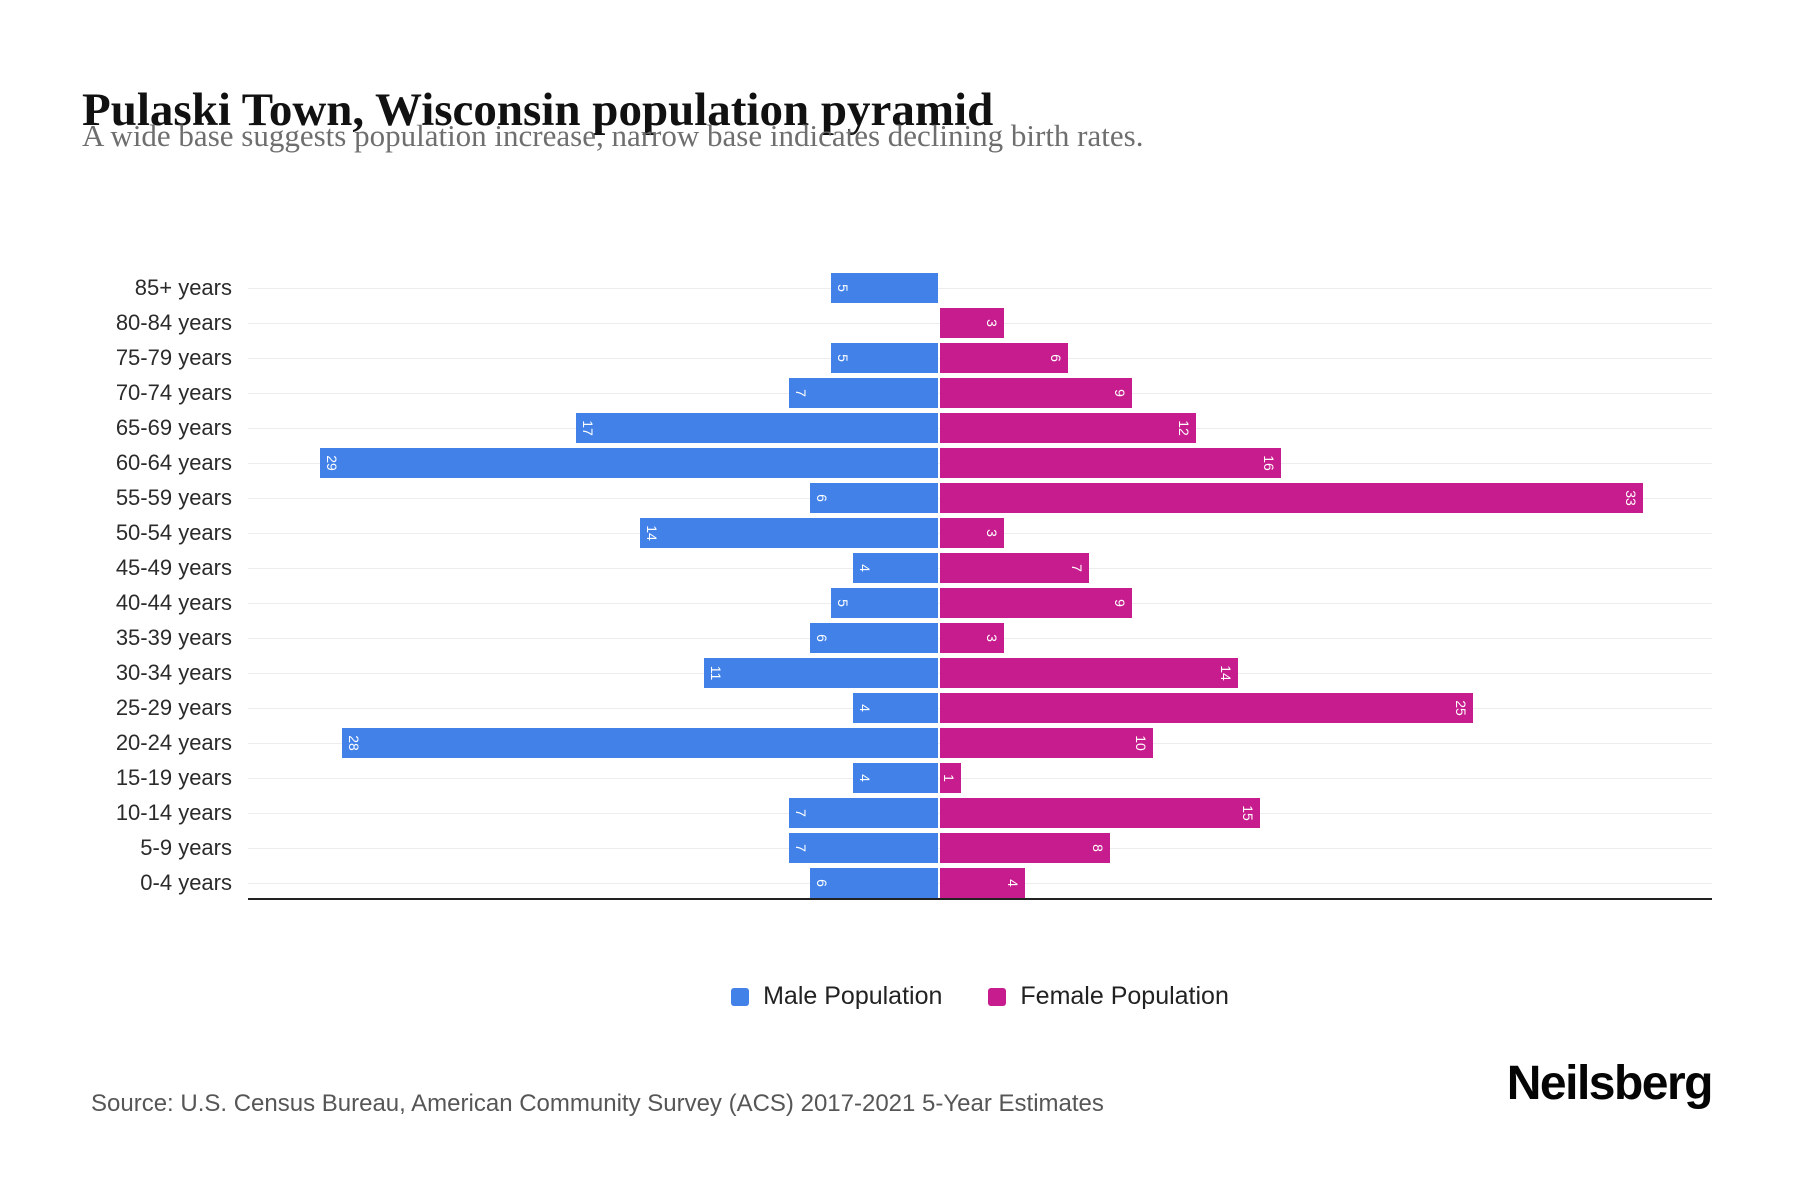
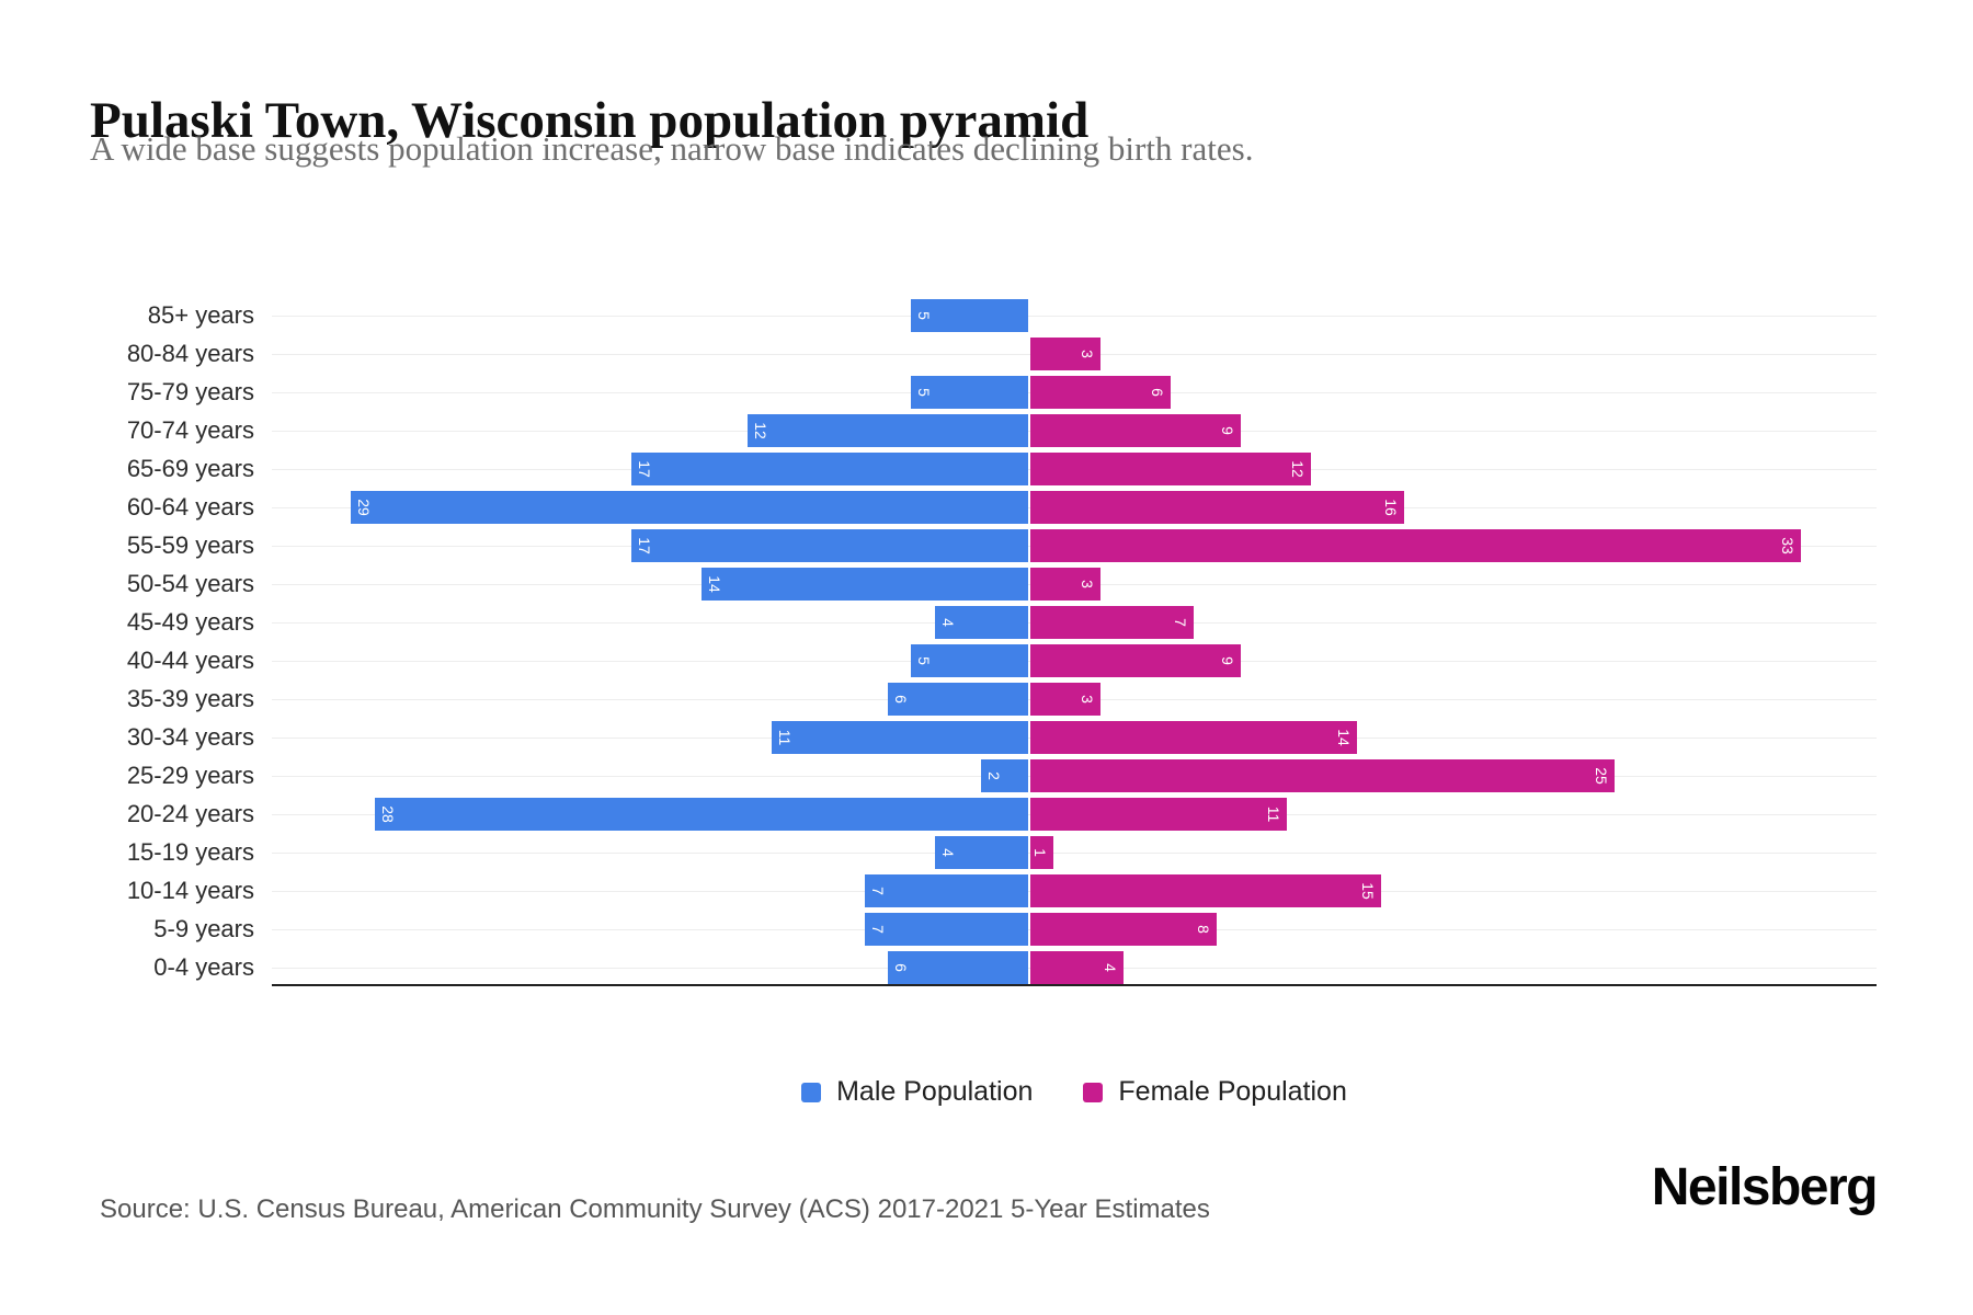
Male Population/70-74 years: 7 -> 12
Male Population/55-59 years: 6 -> 17
Male Population/25-29 years: 4 -> 2
Female Population/20-24 years: 10 -> 11
